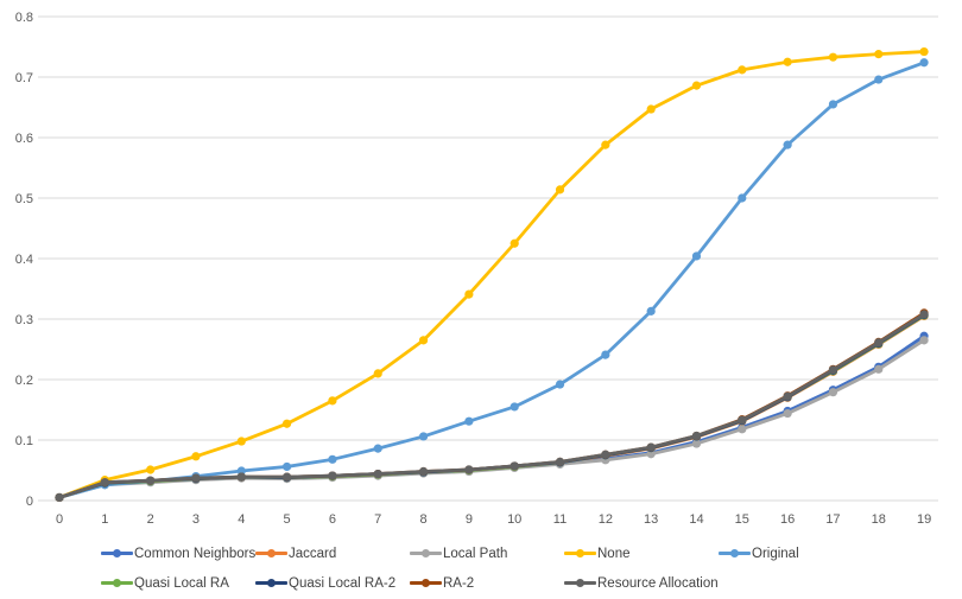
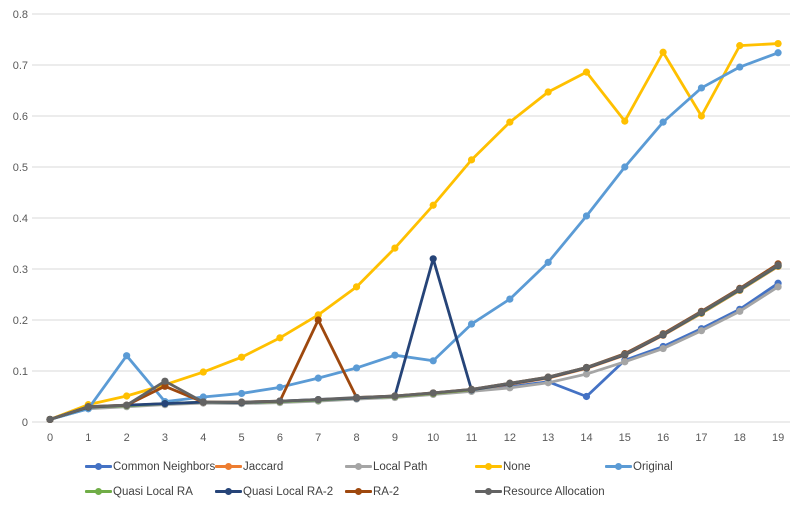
Original/2: 0.03 -> 0.13
RA-2/3: 0.04 -> 0.07
Resource Allocation/3: 0.04 -> 0.08
RA-2/7: 0.04 -> 0.20
Original/10: 0.15 -> 0.12
Quasi Local RA-2/10: 0.06 -> 0.32
Common Neighbors/14: 0.10 -> 0.05
None/15: 0.71 -> 0.59
None/17: 0.73 -> 0.60
